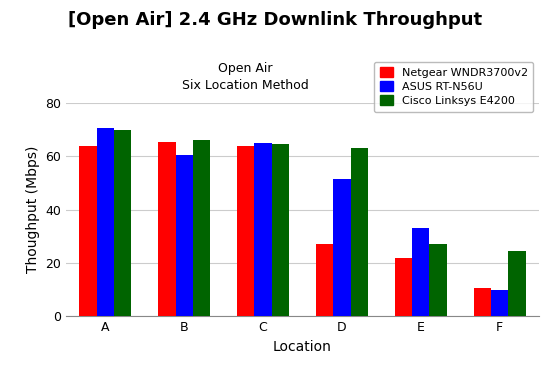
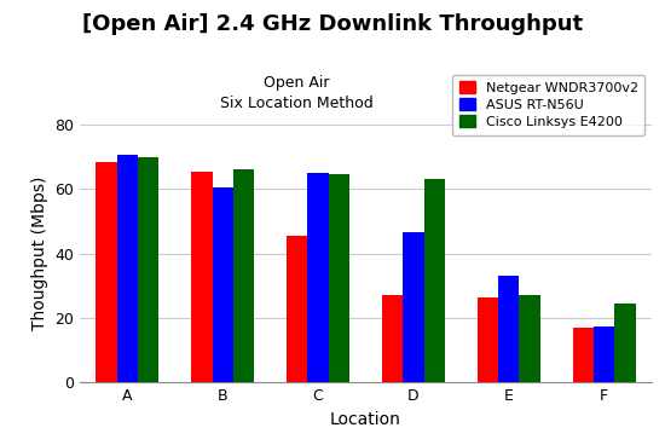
Netgear WNDR3700v2/A: 64.0 -> 68.5
Netgear WNDR3700v2/C: 64.0 -> 45.5
ASUS RT-N56U/D: 51.5 -> 46.5
Netgear WNDR3700v2/E: 22.0 -> 26.5
Netgear WNDR3700v2/F: 10.5 -> 17.0
ASUS RT-N56U/F: 10.0 -> 17.5
